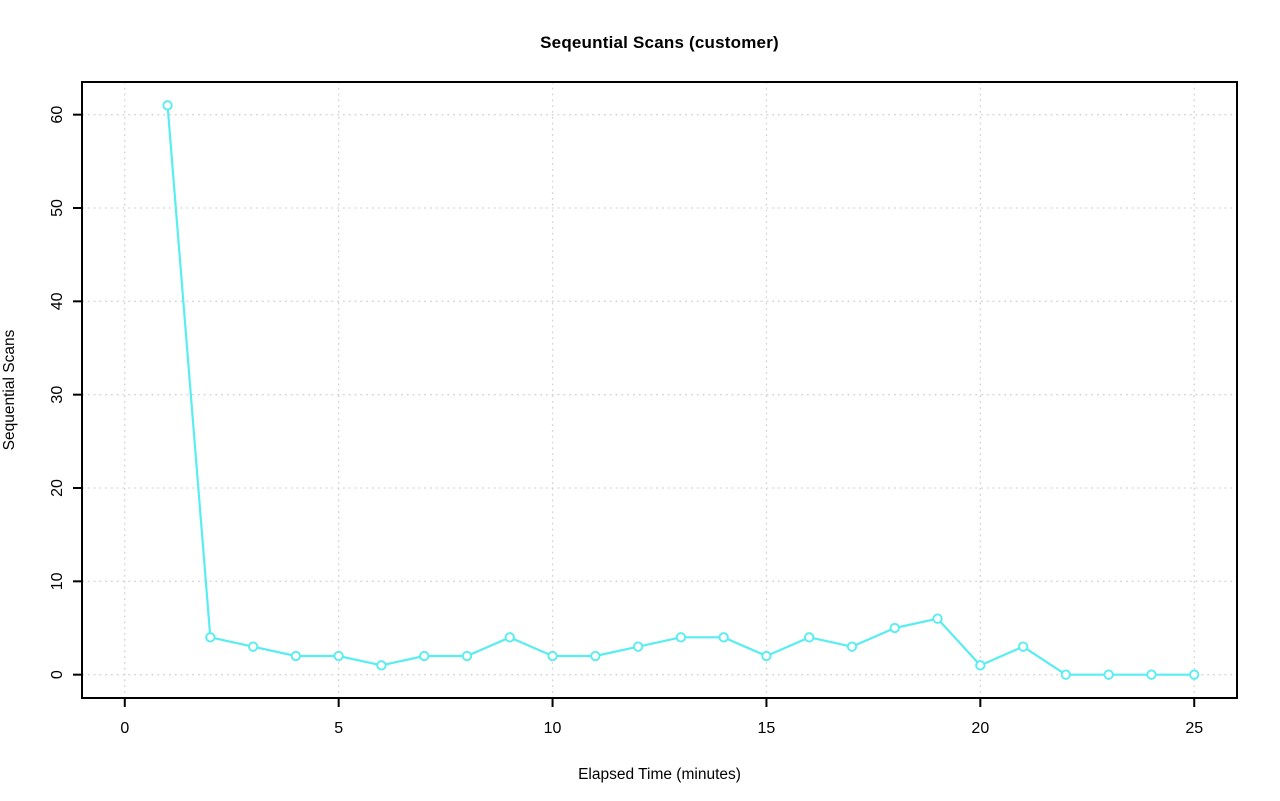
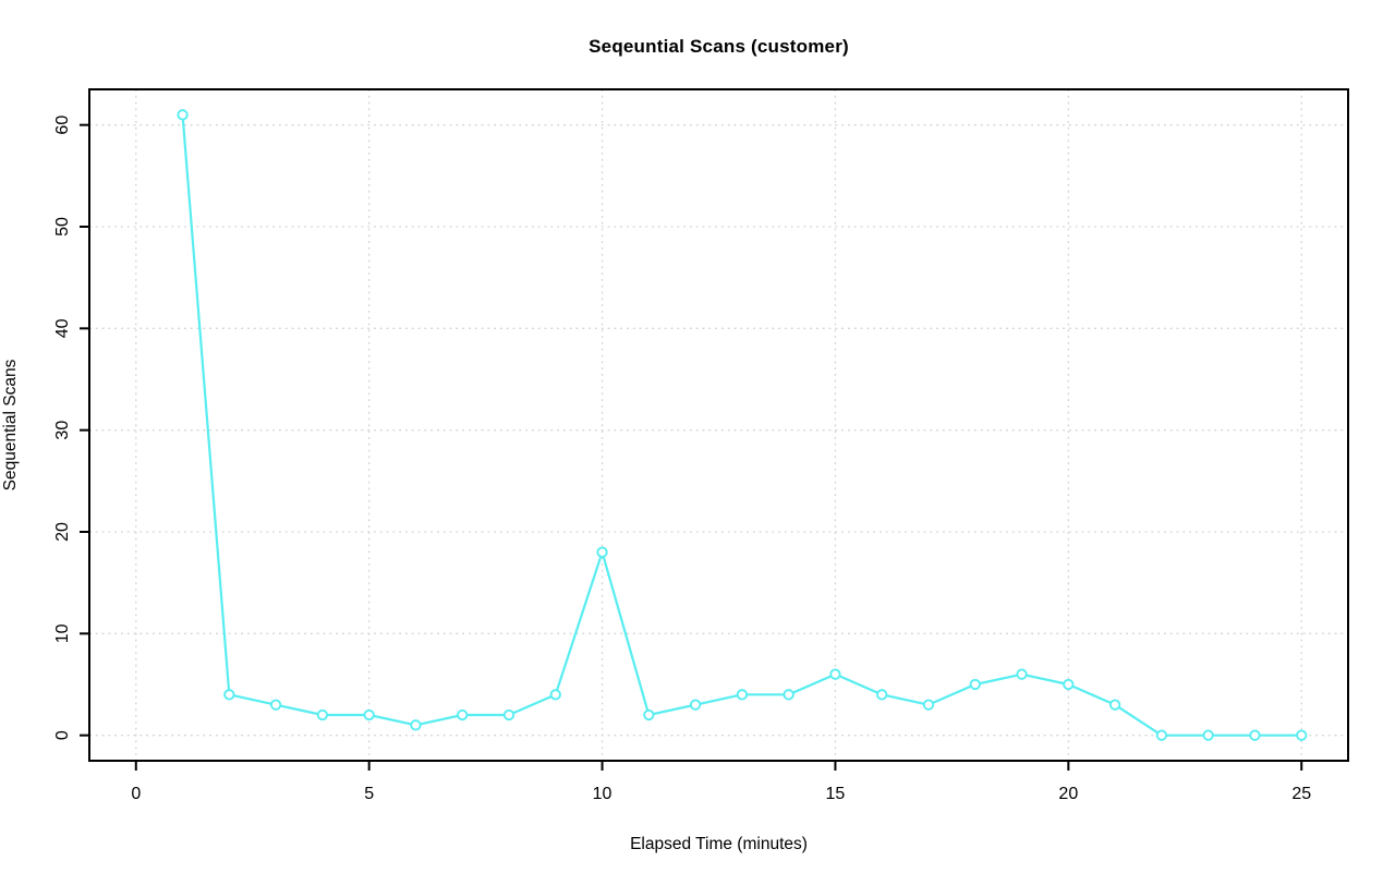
10: 2 -> 18
15: 2 -> 6
20: 1 -> 5
